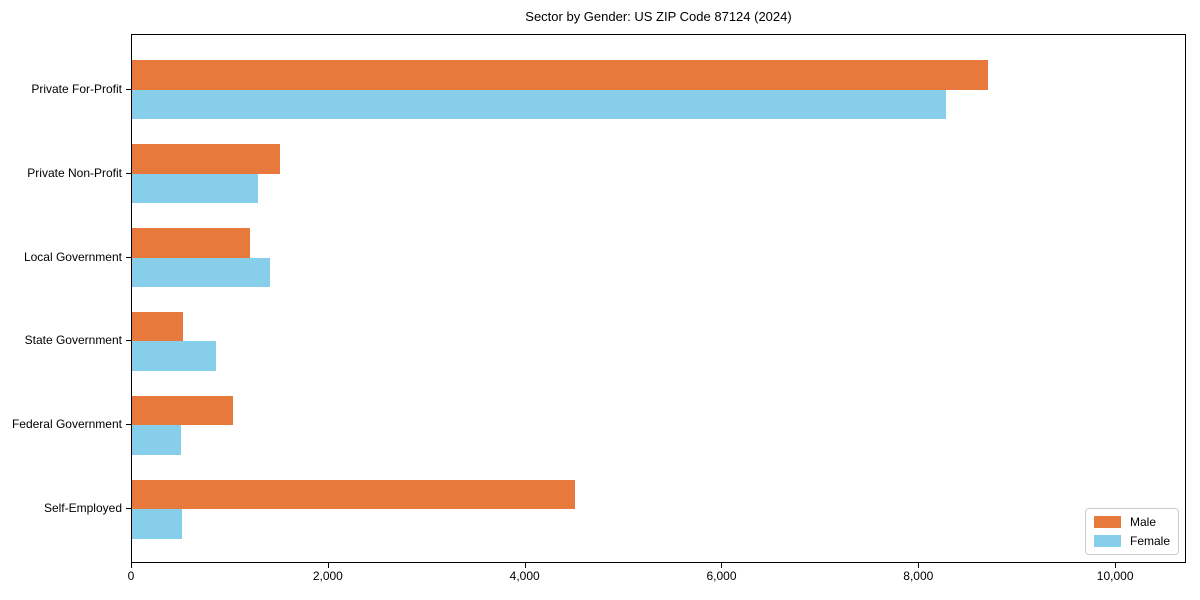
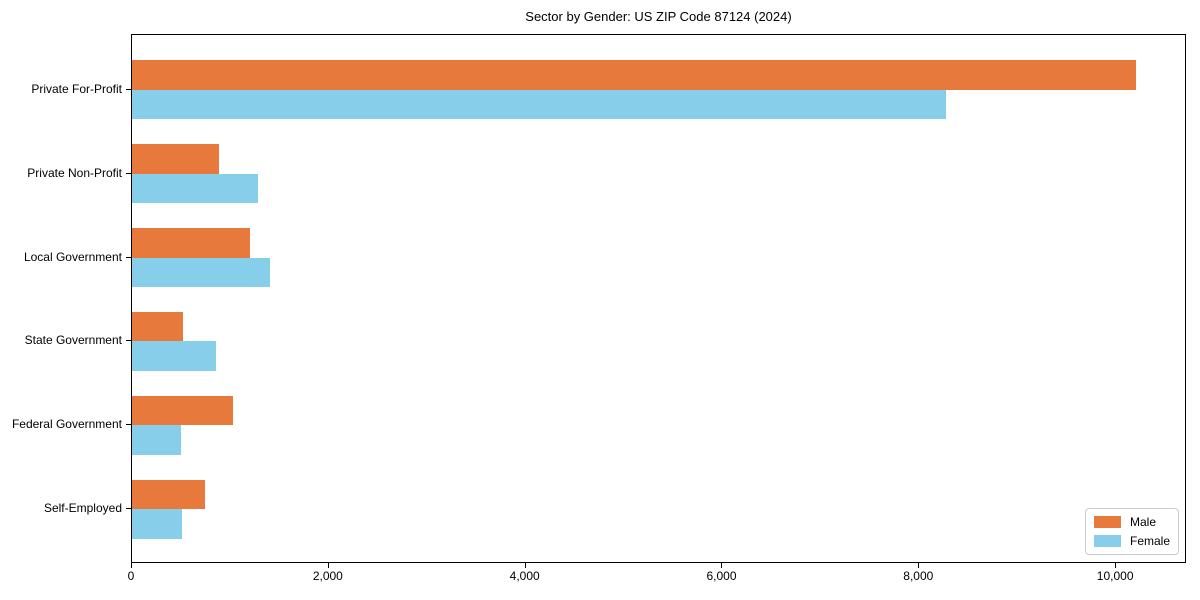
Male/Private For-Profit: 8700 -> 10200
Male/Private Non-Profit: 1500 -> 900
Male/Self-Employed: 4500 -> 700
